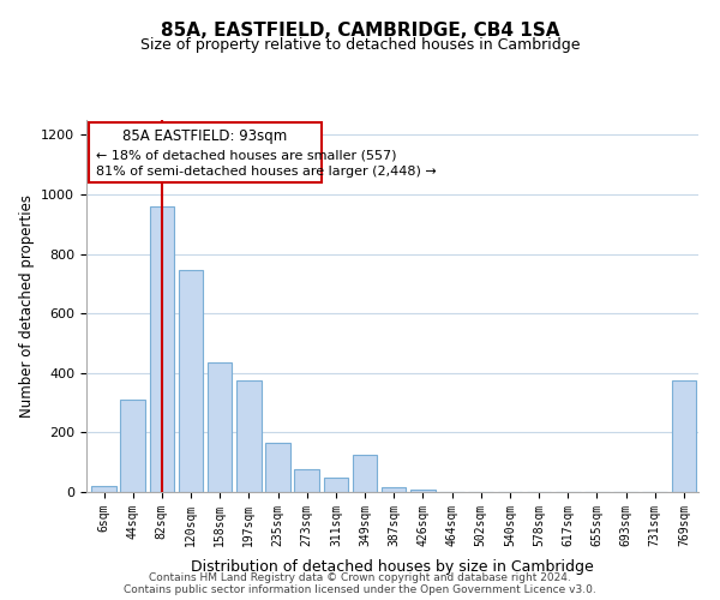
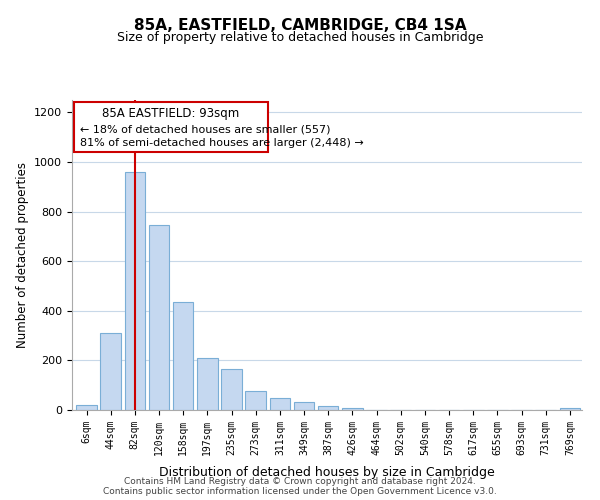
197sqm: 375 -> 210
349sqm: 125 -> 33
769sqm: 375 -> 10
